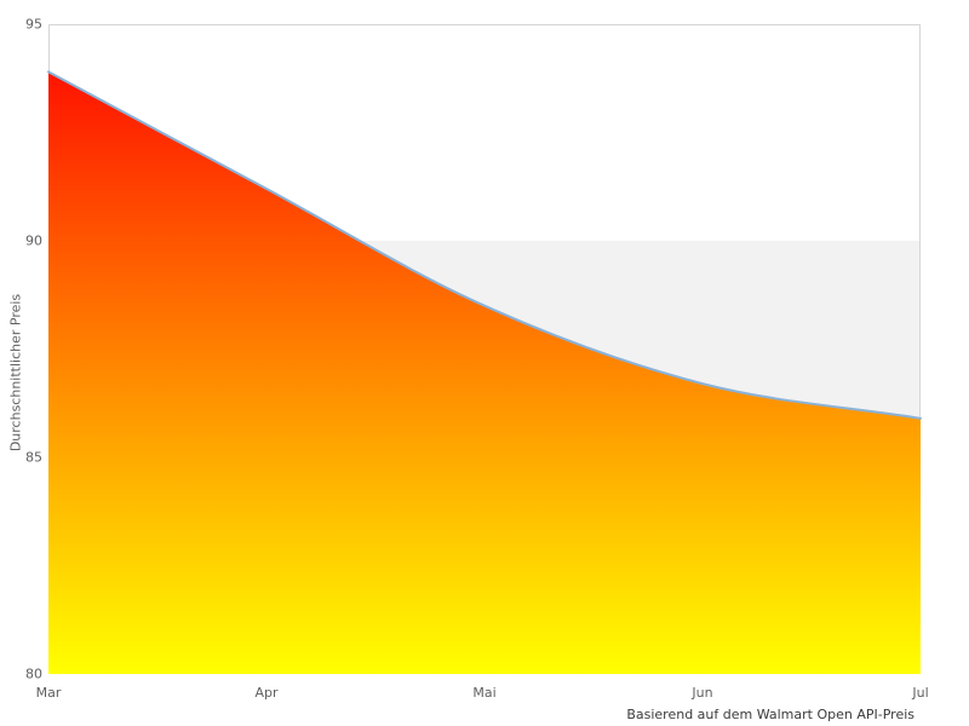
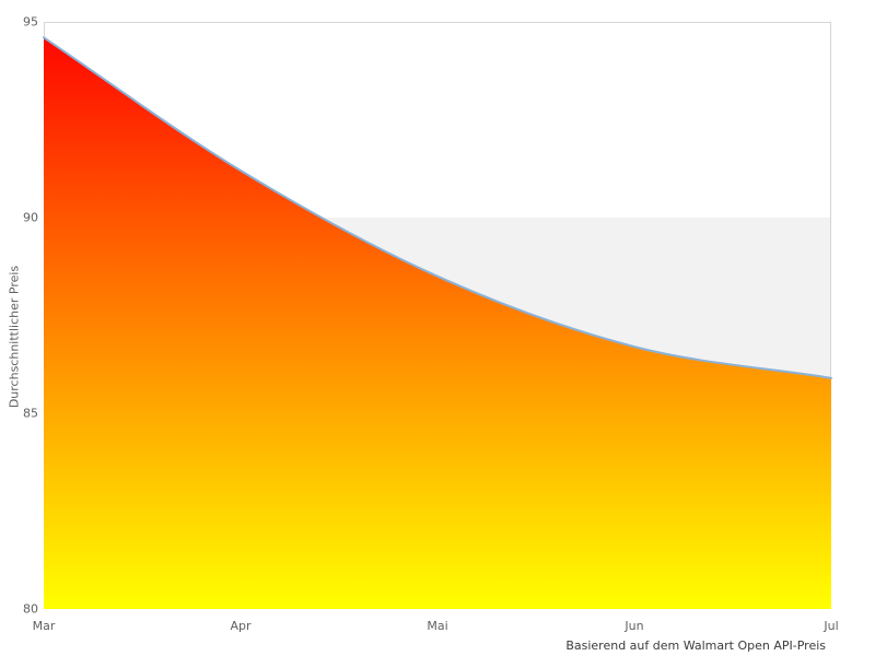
Mar: 93.9 -> 94.6
